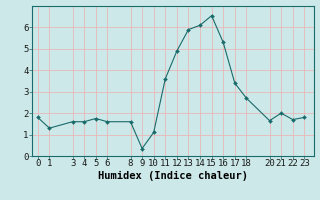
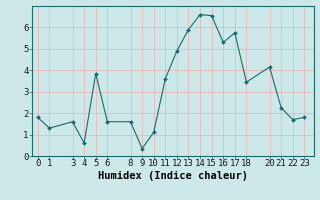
4: 1.60 -> 0.60
5: 1.75 -> 3.85
14: 6.10 -> 6.60
17: 3.40 -> 5.75
18: 2.70 -> 3.45
20: 1.65 -> 4.15
21: 2.00 -> 2.25
